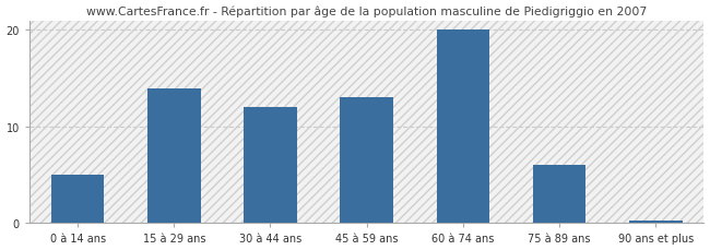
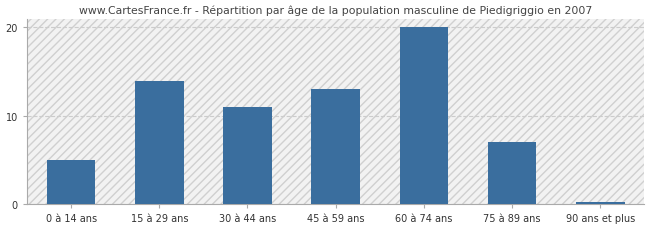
30 à 44 ans: 12.0 -> 11.0
75 à 89 ans: 6.0 -> 7.0
